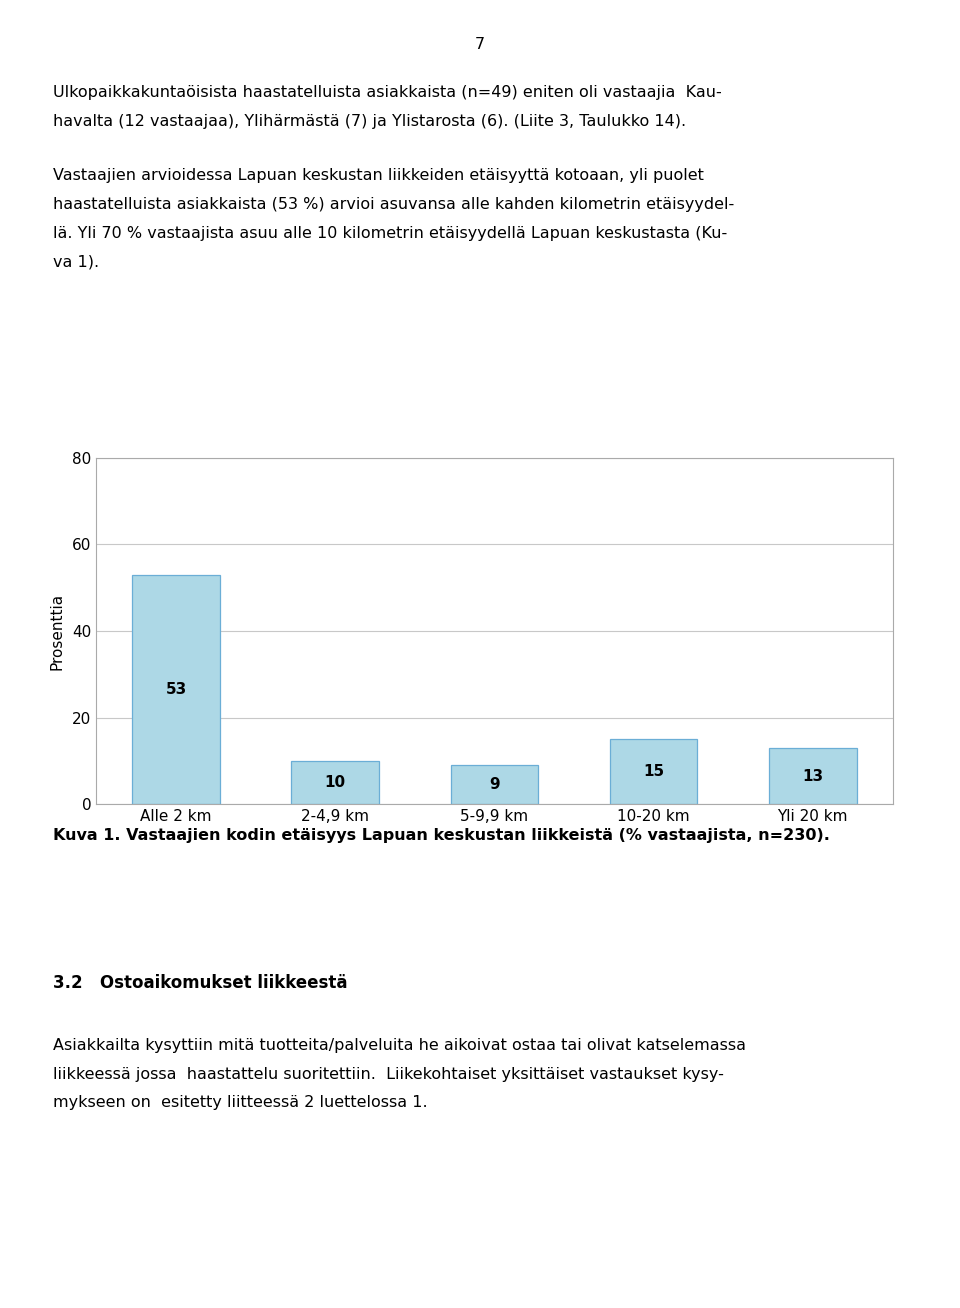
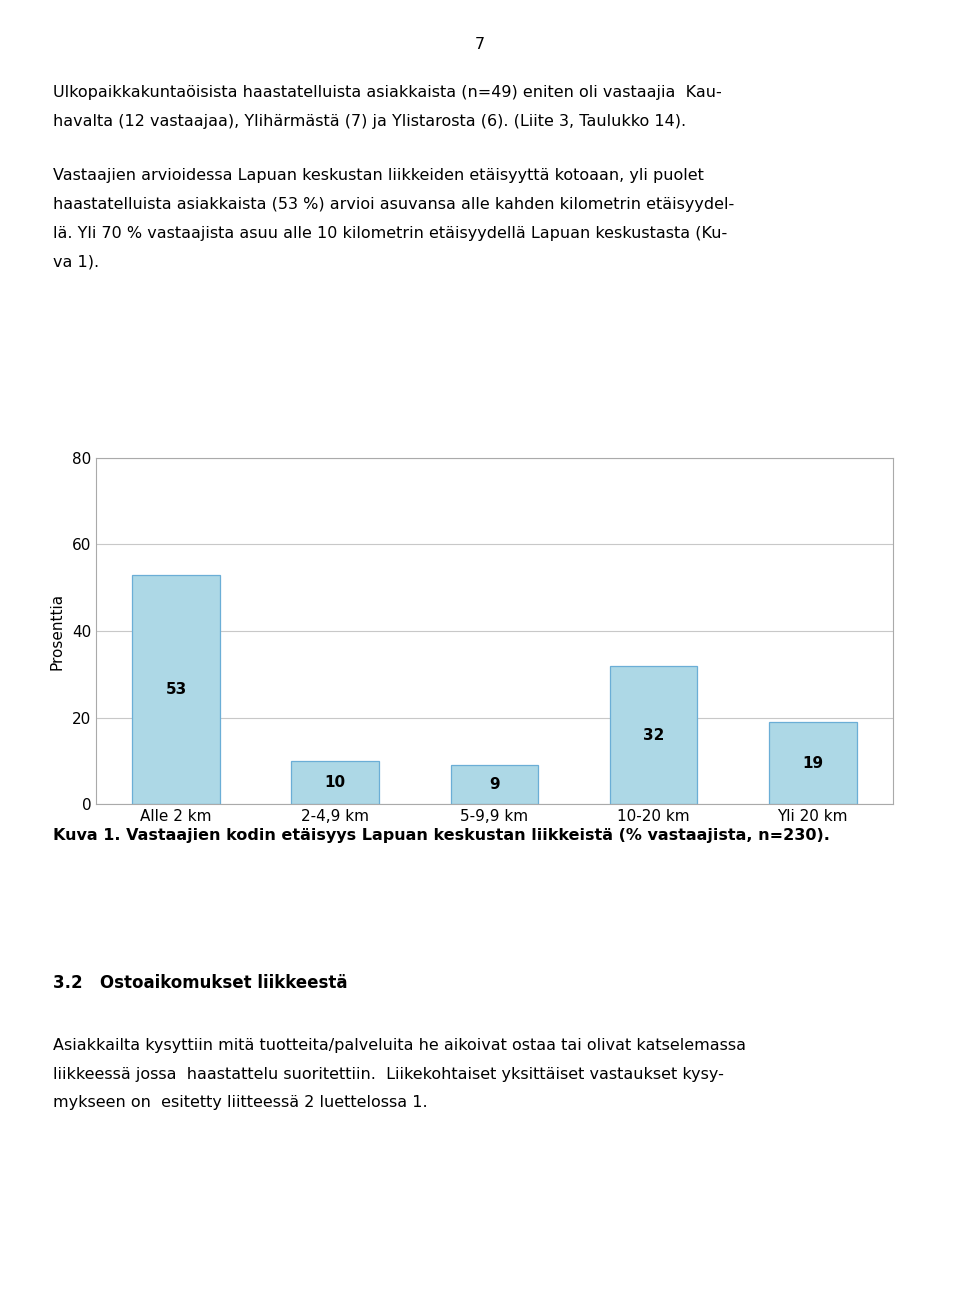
10-20 km: 15 -> 32
Yli 20 km: 13 -> 19
